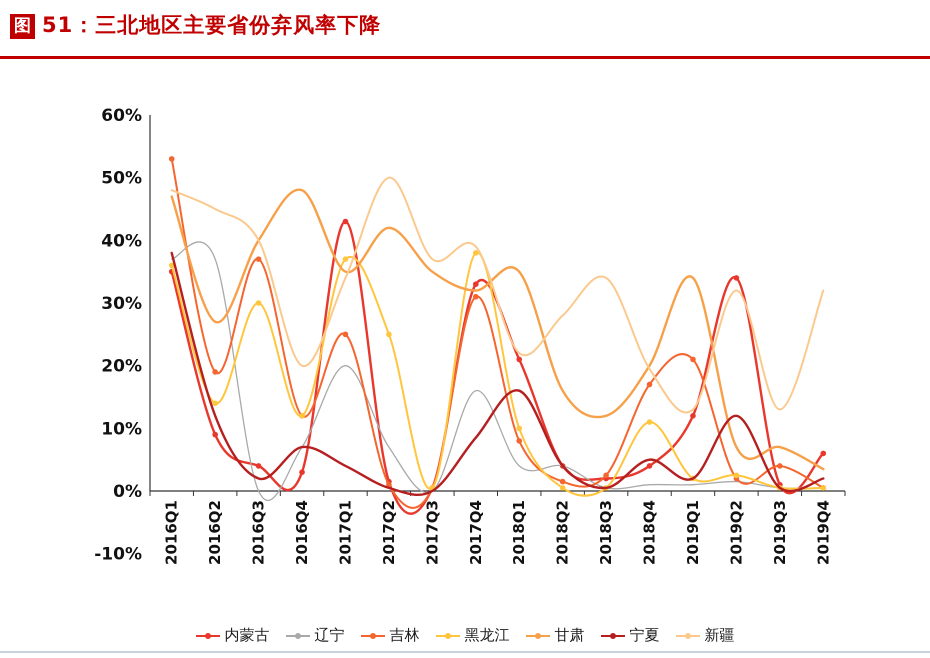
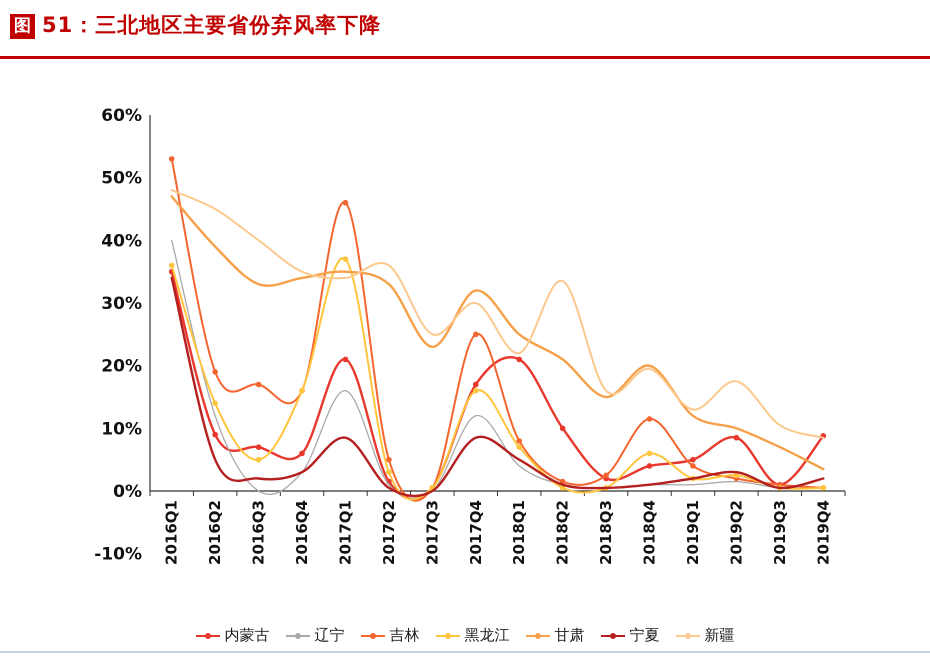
辽宁/2016Q1: 37% -> 40%
宁夏/2016Q1: 38% -> 34%
辽宁/2016Q2: 37% -> 12%
甘肃/2016Q2: 27% -> 39%
宁夏/2016Q2: 12% -> 5%
内蒙古/2016Q3: 4% -> 7%
吉林/2016Q3: 37% -> 17%
黑龙江/2016Q3: 30% -> 5%
甘肃/2016Q3: 40% -> 33%
内蒙古/2016Q4: 3% -> 6%
辽宁/2016Q4: 7% -> 3%
吉林/2016Q4: 12% -> 16%
黑龙江/2016Q4: 12% -> 16%
甘肃/2016Q4: 48% -> 34%
宁夏/2016Q4: 7% -> 3%
新疆/2016Q4: 20% -> 35%
内蒙古/2017Q1: 43% -> 21%
辽宁/2017Q1: 20% -> 16%
吉林/2017Q1: 25% -> 46%
宁夏/2017Q1: 4% -> 8%
辽宁/2017Q2: 7% -> 1%
吉林/2017Q2: 1% -> 5%
黑龙江/2017Q2: 25% -> 3%
甘肃/2017Q2: 42% -> 33%
新疆/2017Q2: 50% -> 36%
甘肃/2017Q3: 35% -> 23%
新疆/2017Q3: 37% -> 25%
内蒙古/2017Q4: 33% -> 17%
辽宁/2017Q4: 16% -> 12%
吉林/2017Q4: 31% -> 25%
黑龙江/2017Q4: 38% -> 16%
新疆/2017Q4: 39% -> 30%
黑龙江/2018Q1: 10% -> 7%
甘肃/2018Q1: 35% -> 25%
宁夏/2018Q1: 16% -> 5%
内蒙古/2018Q2: 4% -> 10%
辽宁/2018Q2: 4% -> 1%
甘肃/2018Q2: 16% -> 21%
宁夏/2018Q2: 4% -> 1%
新疆/2018Q2: 28% -> 34%
甘肃/2018Q3: 12% -> 15%
新疆/2018Q3: 34% -> 16%
吉林/2018Q4: 17% -> 12%
黑龙江/2018Q4: 11% -> 6%
宁夏/2018Q4: 5% -> 1%
内蒙古/2019Q1: 12% -> 5%
吉林/2019Q1: 21% -> 4%
甘肃/2019Q1: 34% -> 12%
内蒙古/2019Q2: 34% -> 8%
甘肃/2019Q2: 7% -> 10%
宁夏/2019Q2: 12% -> 3%
新疆/2019Q2: 32% -> 18%
吉林/2019Q3: 4% -> 1%
新疆/2019Q3: 13% -> 10%
内蒙古/2019Q4: 6% -> 9%
新疆/2019Q4: 32% -> 8%
